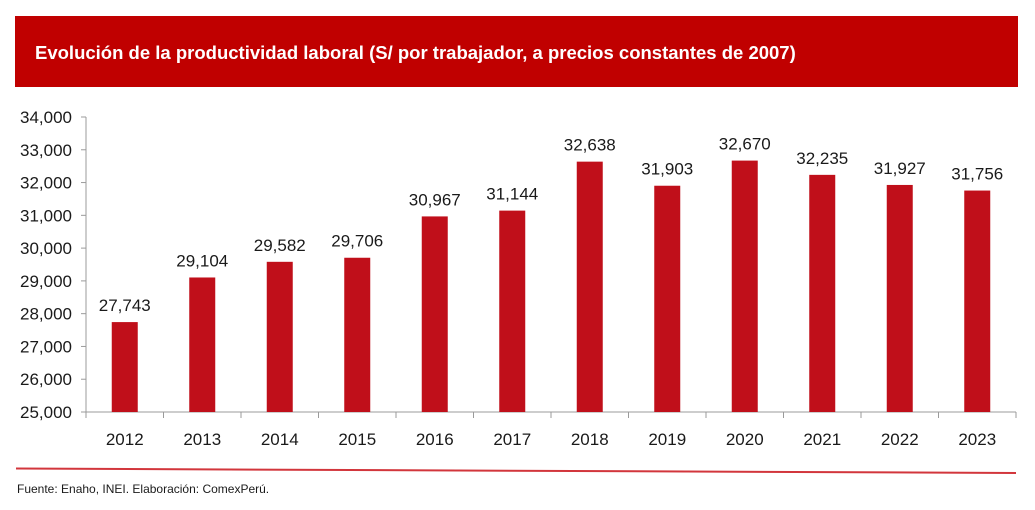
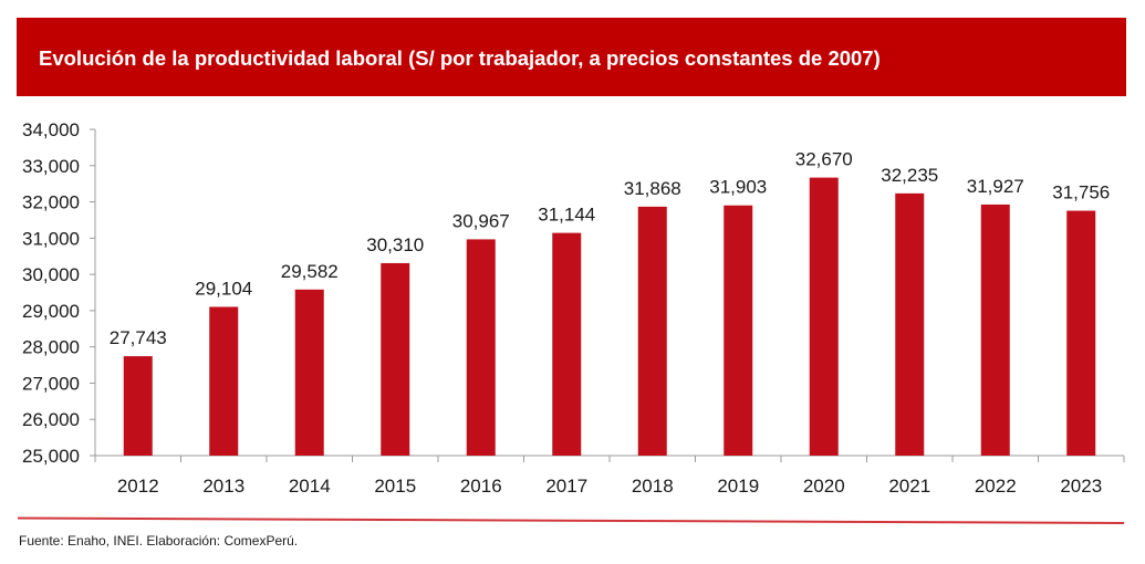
2015: 29,706 -> 30,310
2018: 32,638 -> 31,868
